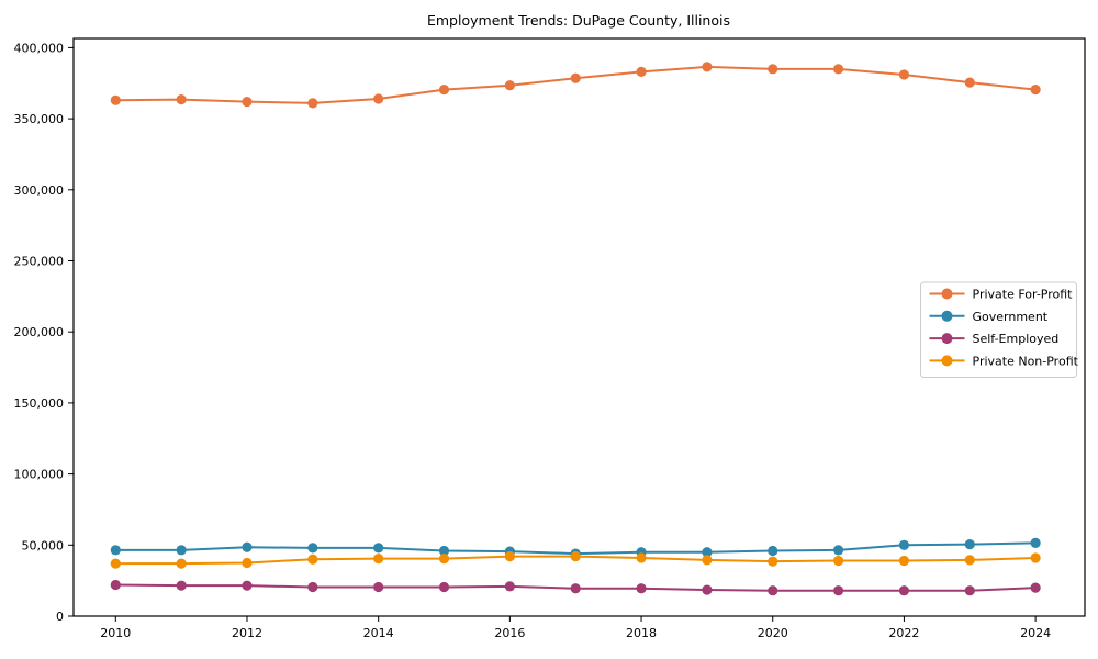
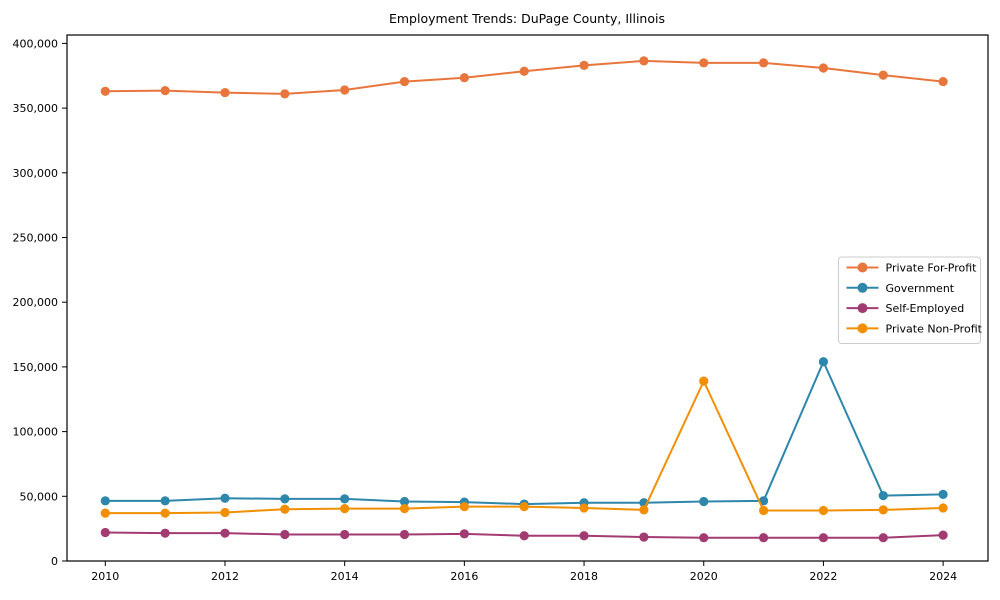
Private Non-Profit/2020: 38000 -> 139000
Government/2022: 50000 -> 154000
